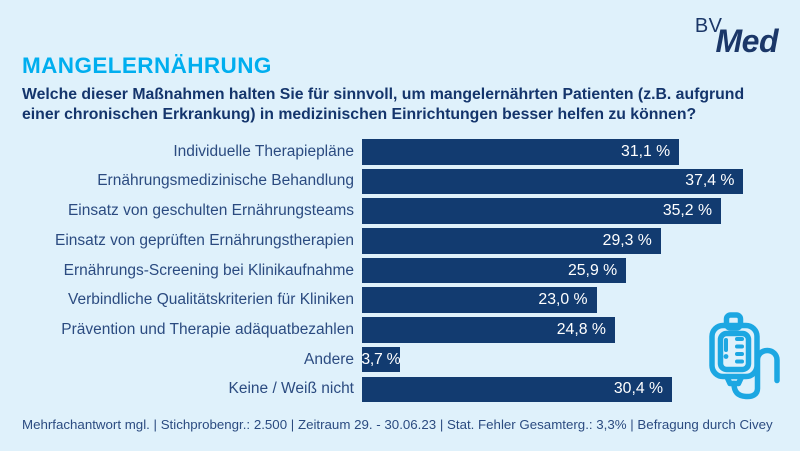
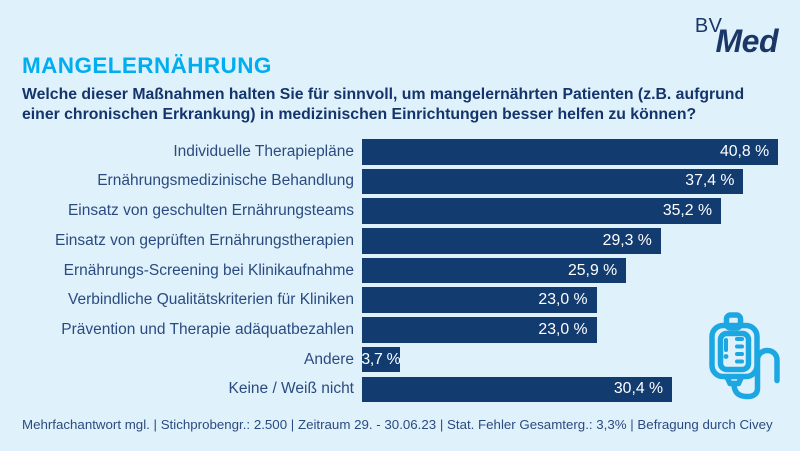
Individuelle Therapiepläne: 31,1 -> 40,8
Prävention und Therapie adäquatbezahlen: 24,8 -> 23,0
